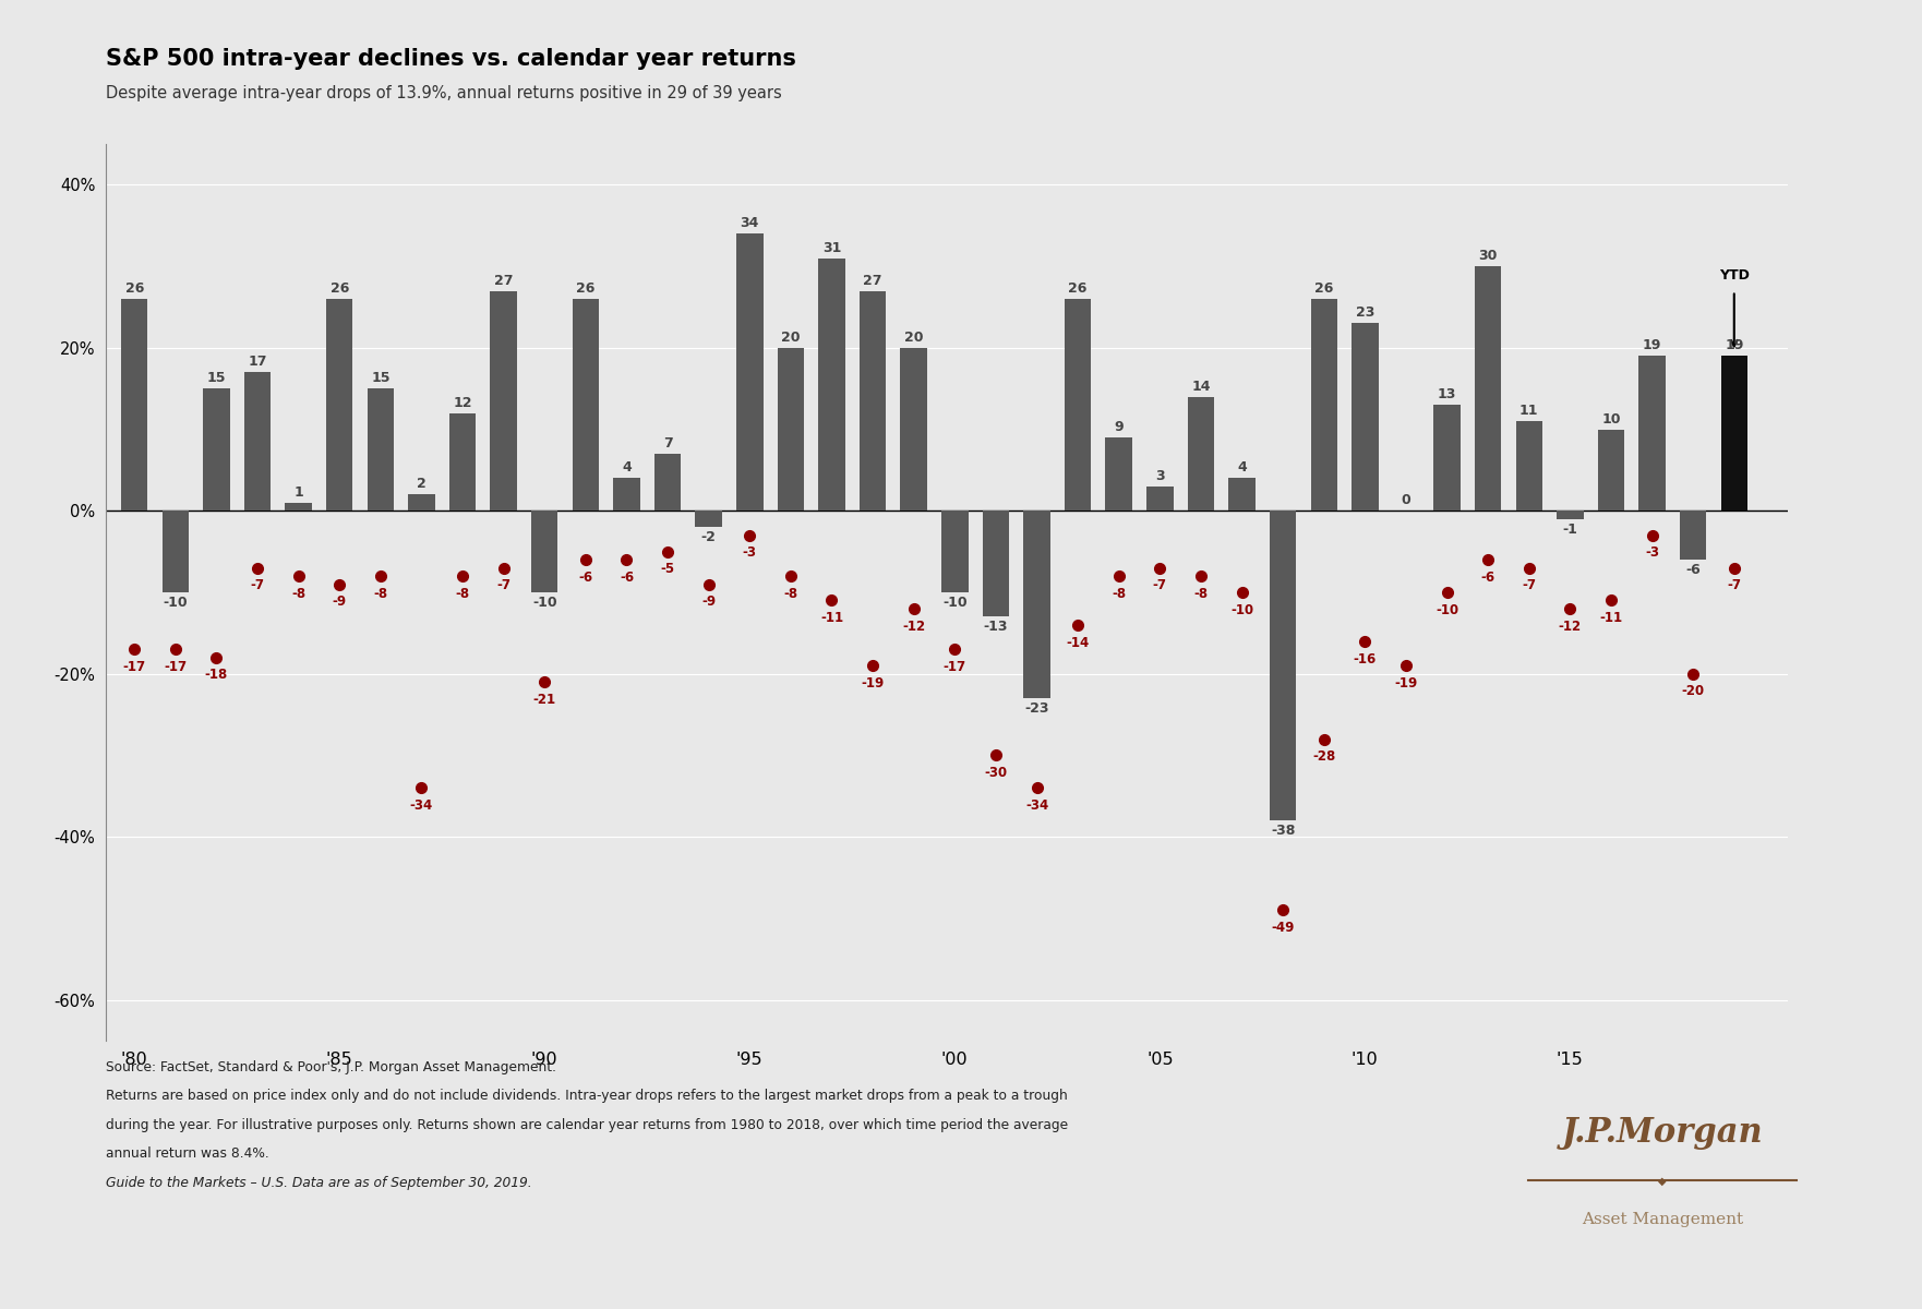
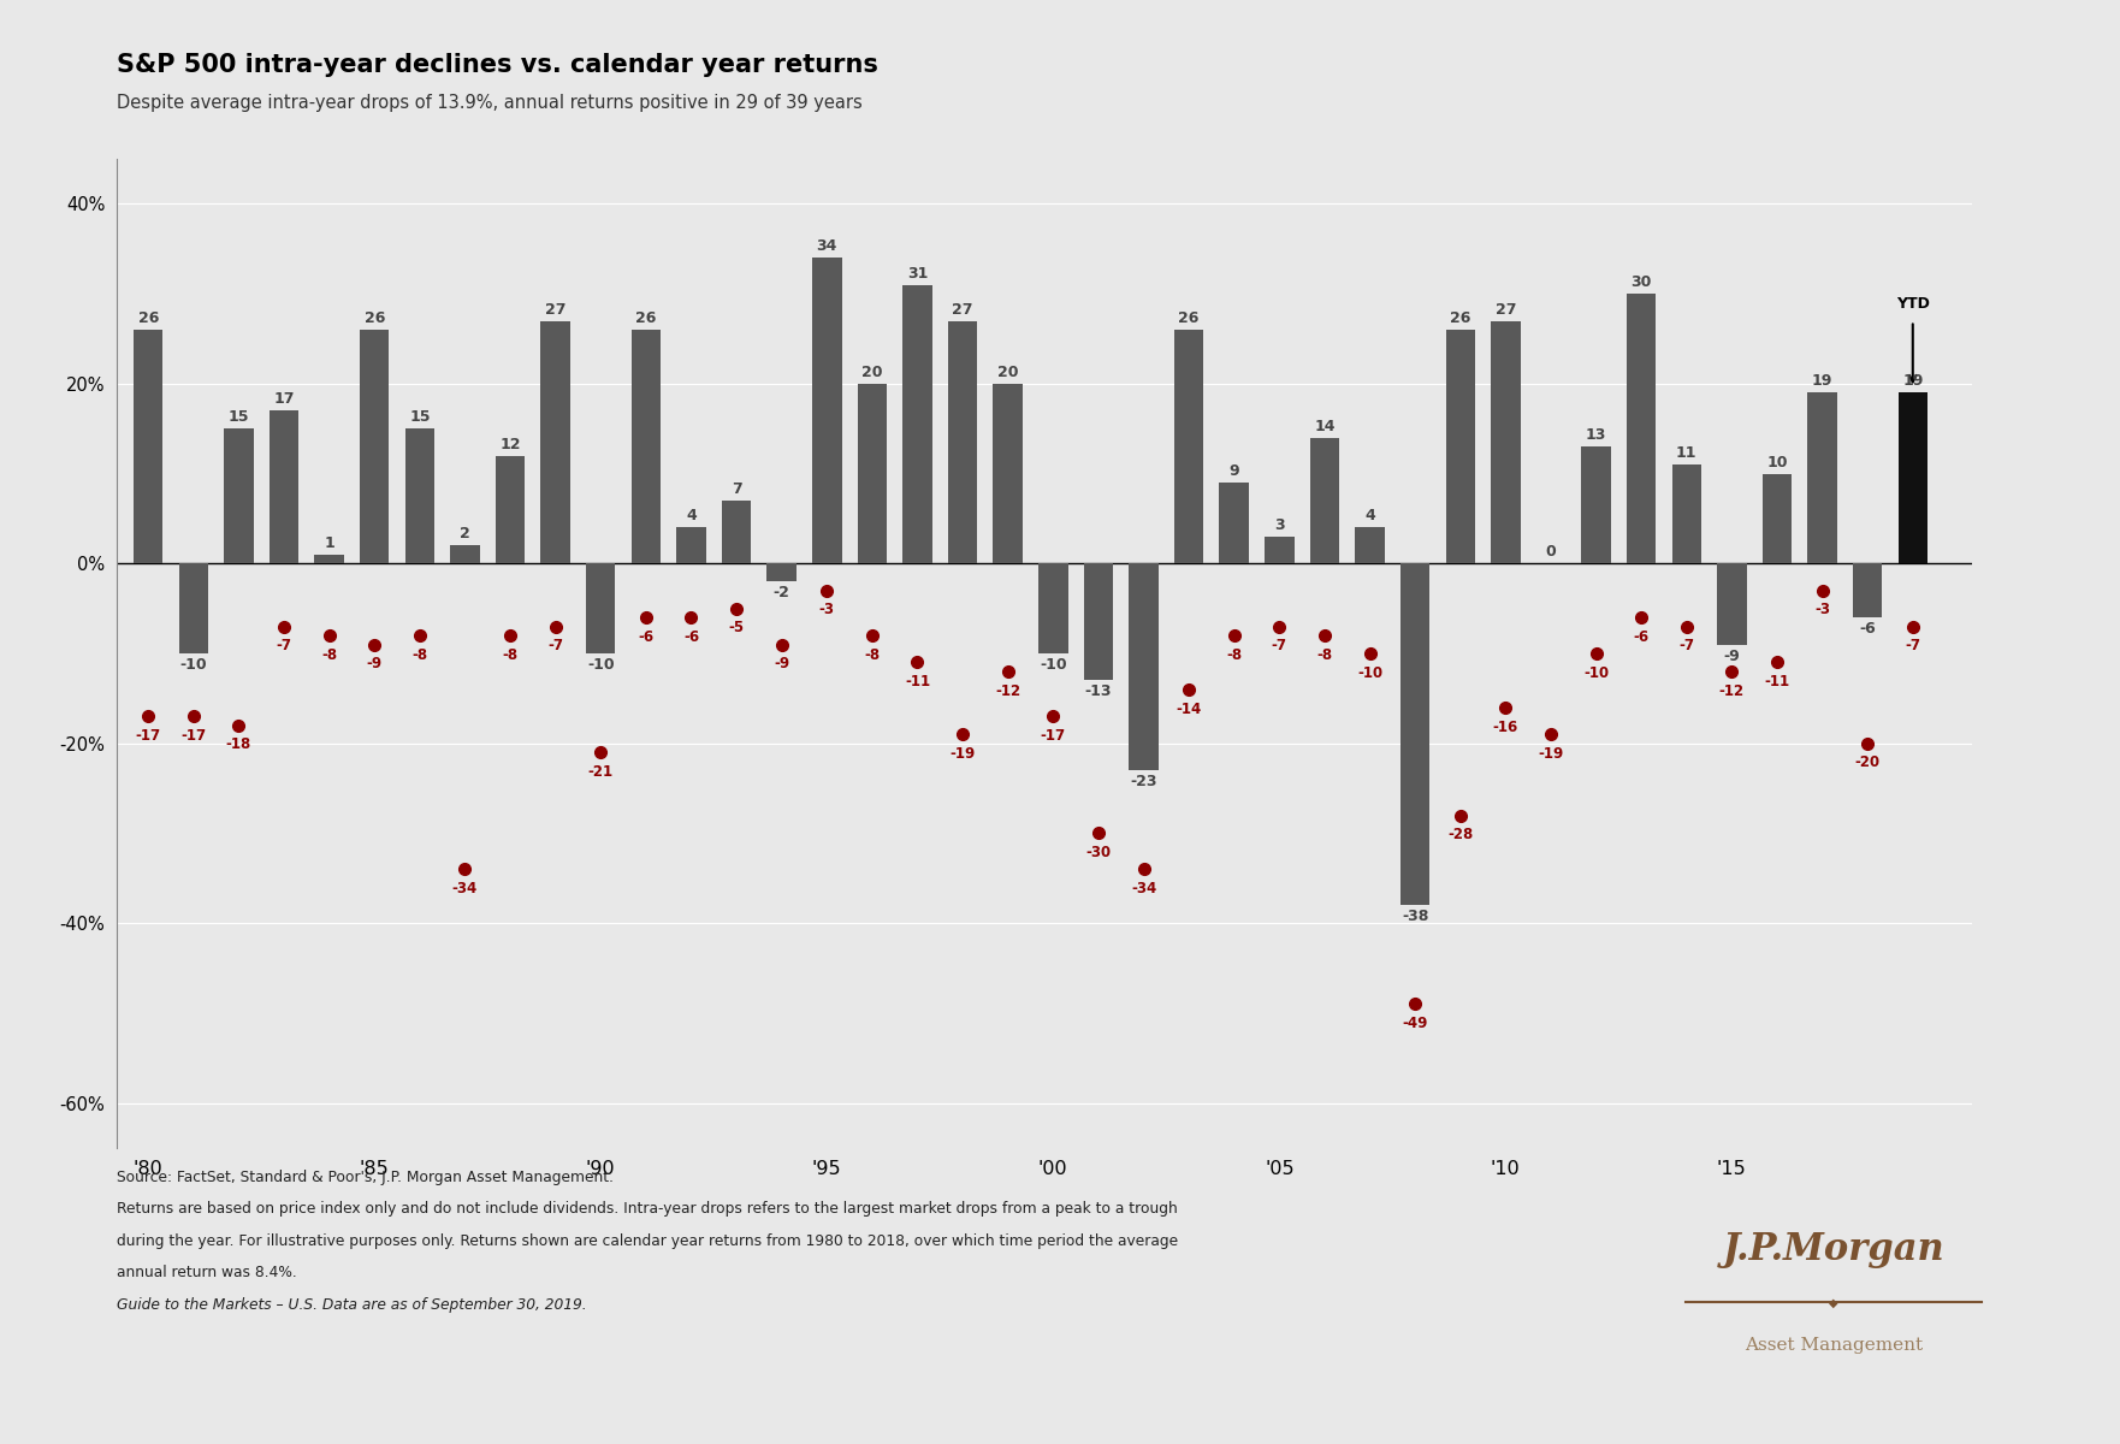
'10: 23 -> 27
'15: -1 -> -9
